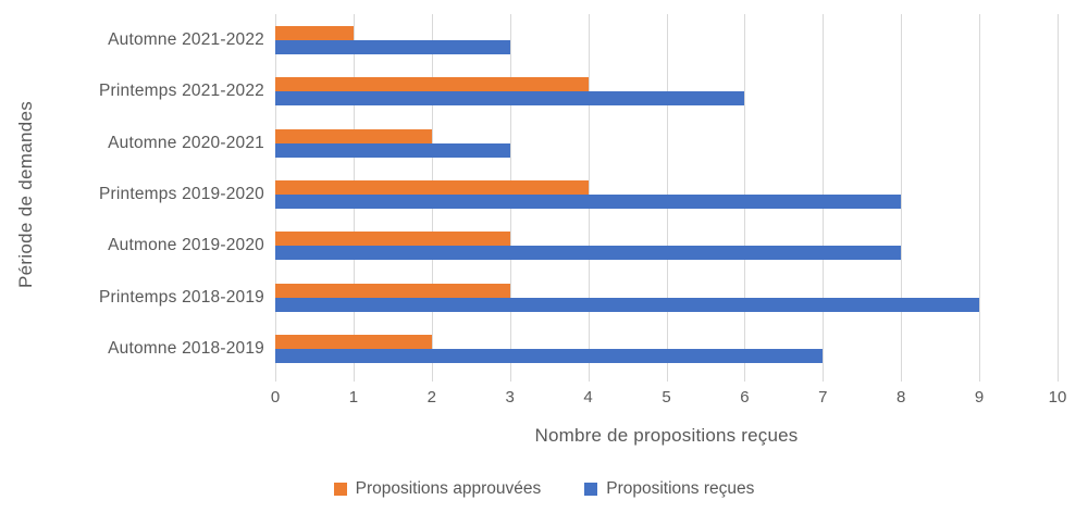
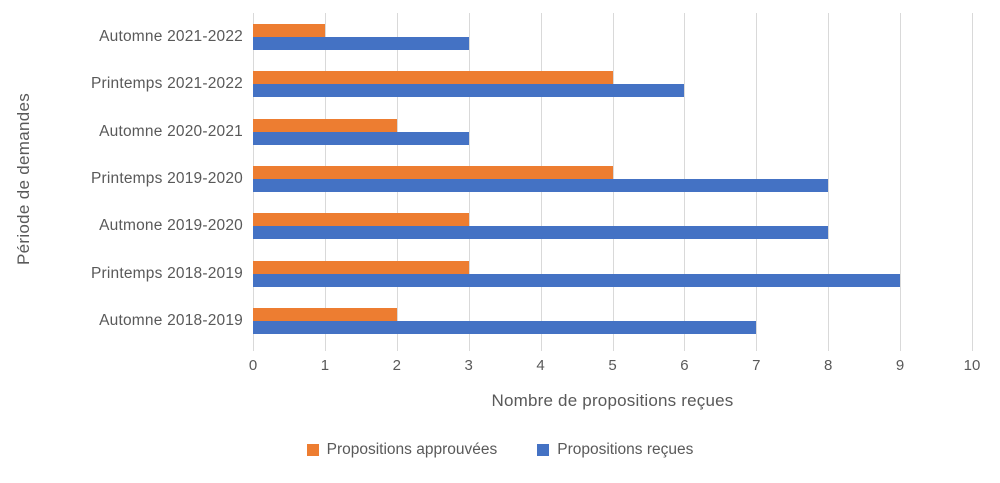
Propositions approuvées/Printemps 2021-2022: 4 -> 5
Propositions approuvées/Printemps 2019-2020: 4 -> 5
